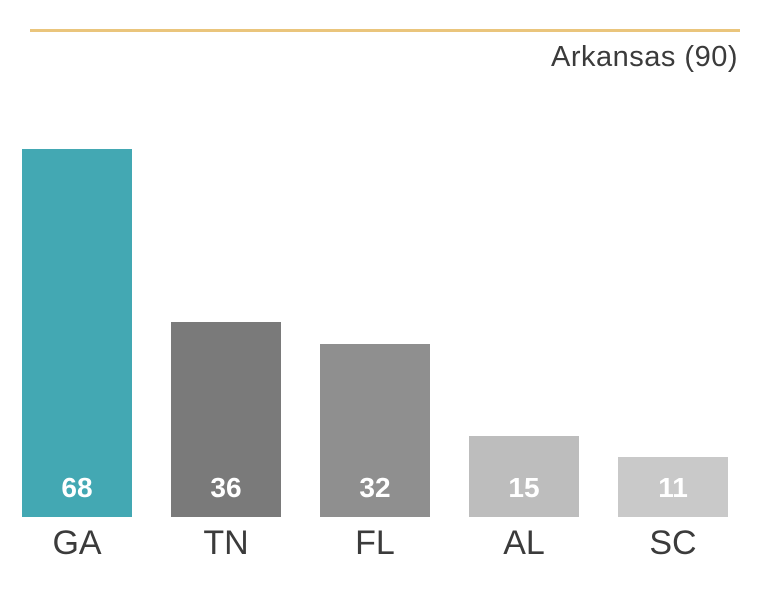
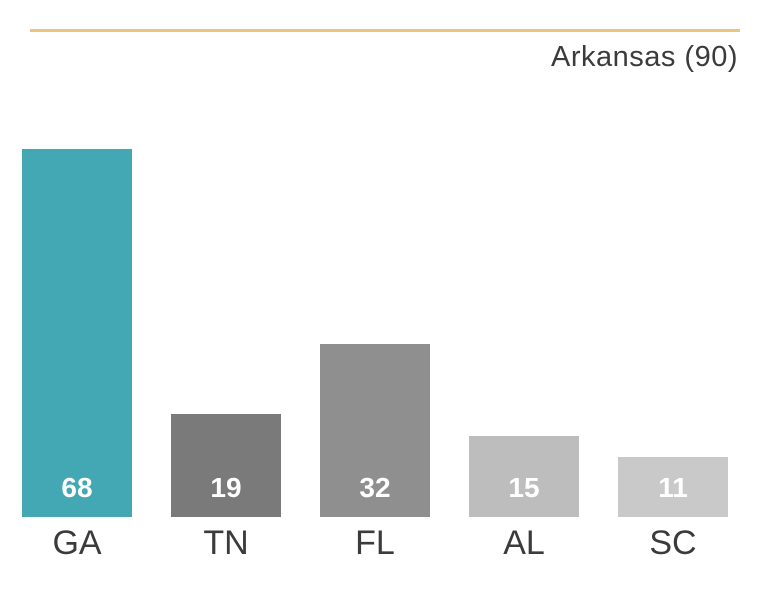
TN: 36 -> 19
